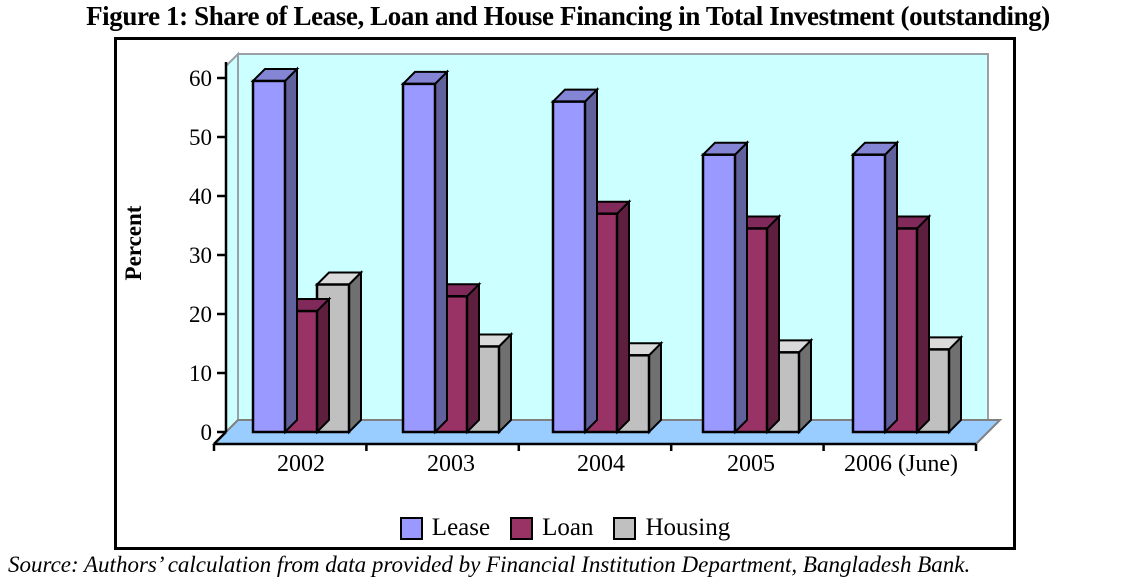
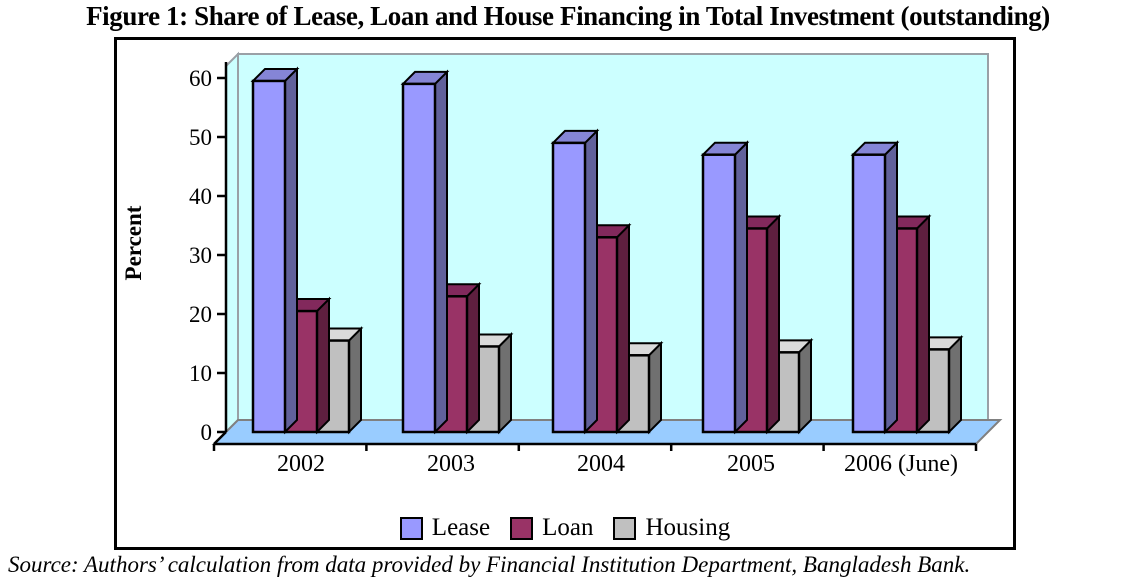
Housing/2002: 25 -> 16
Lease/2004: 56 -> 49
Loan/2004: 37 -> 33
